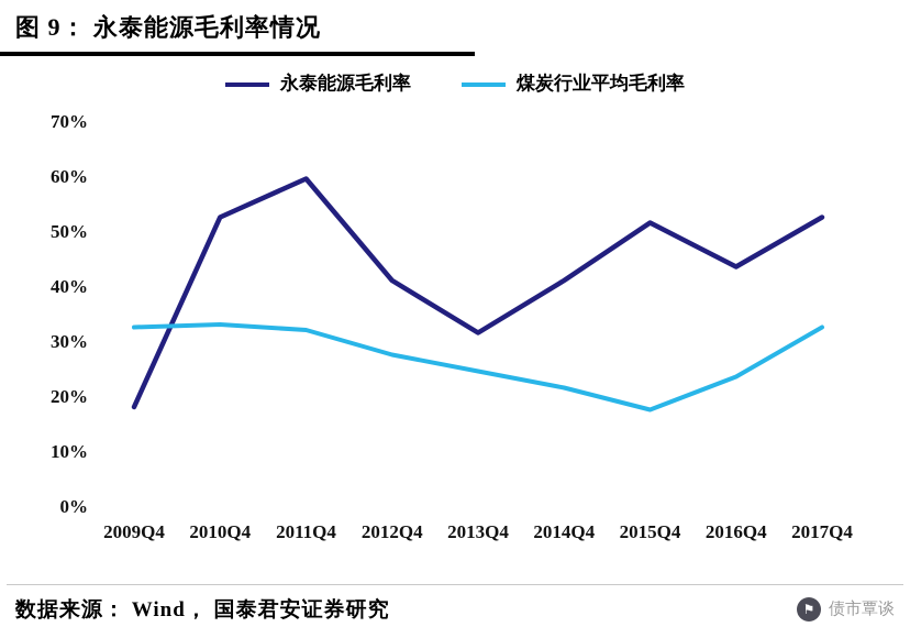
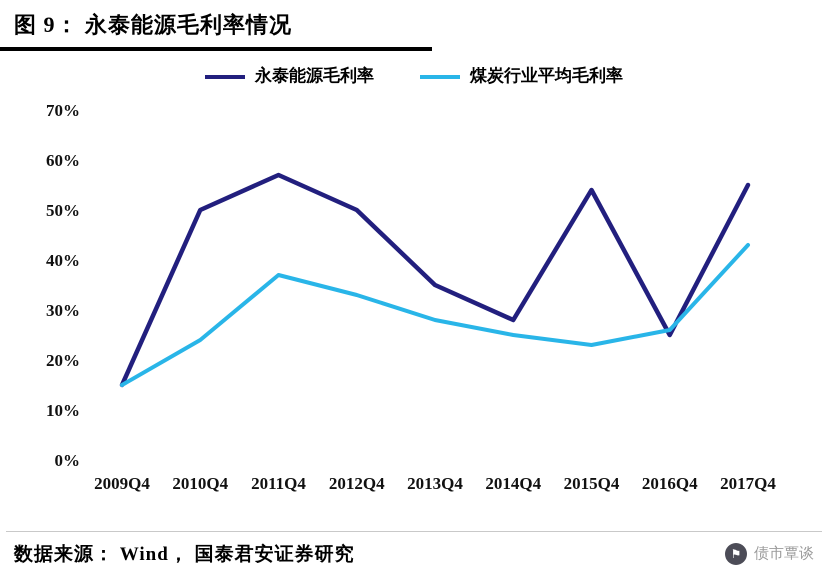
永泰能源毛利率/2009Q4: 18% -> 15%
煤炭行业平均毛利率/2009Q4: 32% -> 15%
永泰能源毛利率/2010Q4: 52% -> 50%
煤炭行业平均毛利率/2010Q4: 33% -> 24%
永泰能源毛利率/2011Q4: 60% -> 57%
煤炭行业平均毛利率/2011Q4: 32% -> 37%
永泰能源毛利率/2012Q4: 41% -> 50%
煤炭行业平均毛利率/2012Q4: 28% -> 33%
永泰能源毛利率/2013Q4: 32% -> 35%
煤炭行业平均毛利率/2013Q4: 24% -> 28%
永泰能源毛利率/2014Q4: 41% -> 28%
煤炭行业平均毛利率/2014Q4: 22% -> 25%
永泰能源毛利率/2015Q4: 52% -> 54%
煤炭行业平均毛利率/2015Q4: 18% -> 23%
永泰能源毛利率/2016Q4: 44% -> 25%
煤炭行业平均毛利率/2016Q4: 24% -> 26%
永泰能源毛利率/2017Q4: 52% -> 55%
煤炭行业平均毛利率/2017Q4: 32% -> 43%
